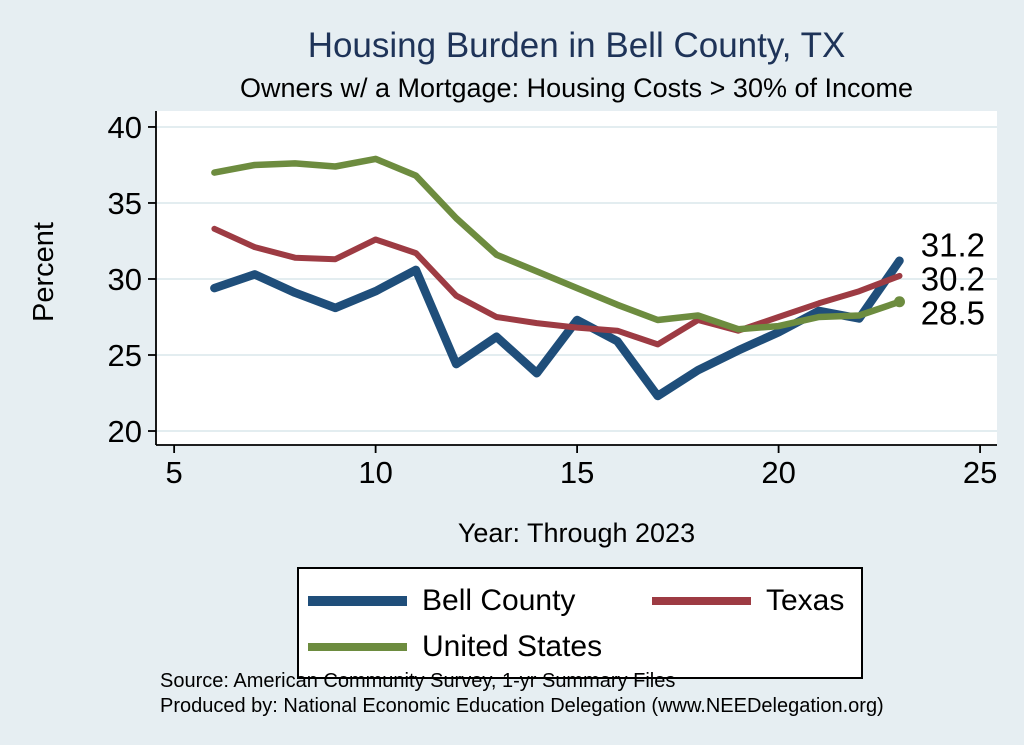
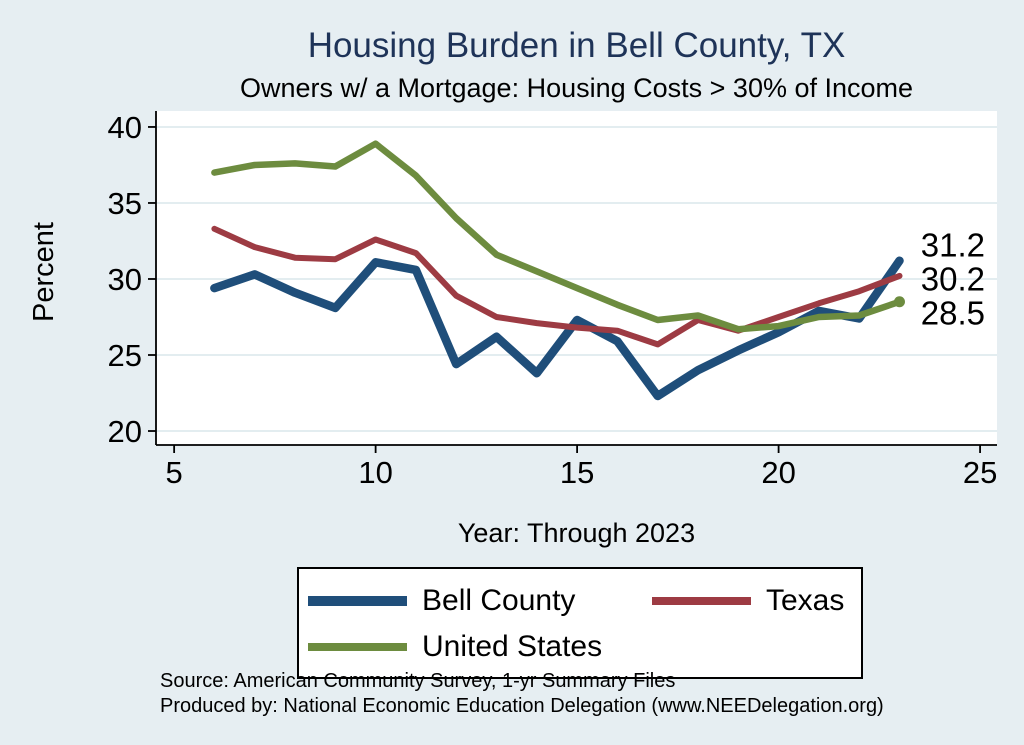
Bell County/10: 29.2 -> 31.1
United States/10: 37.9 -> 38.9
